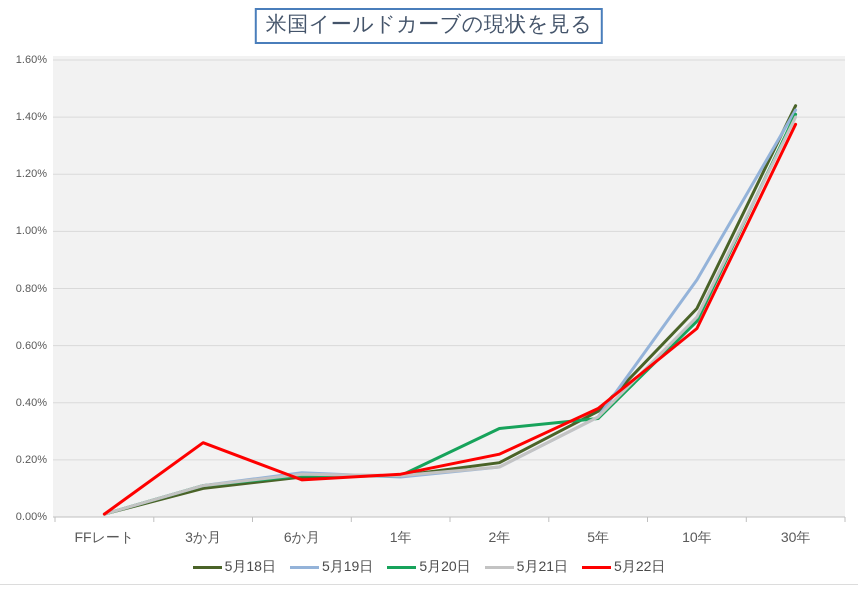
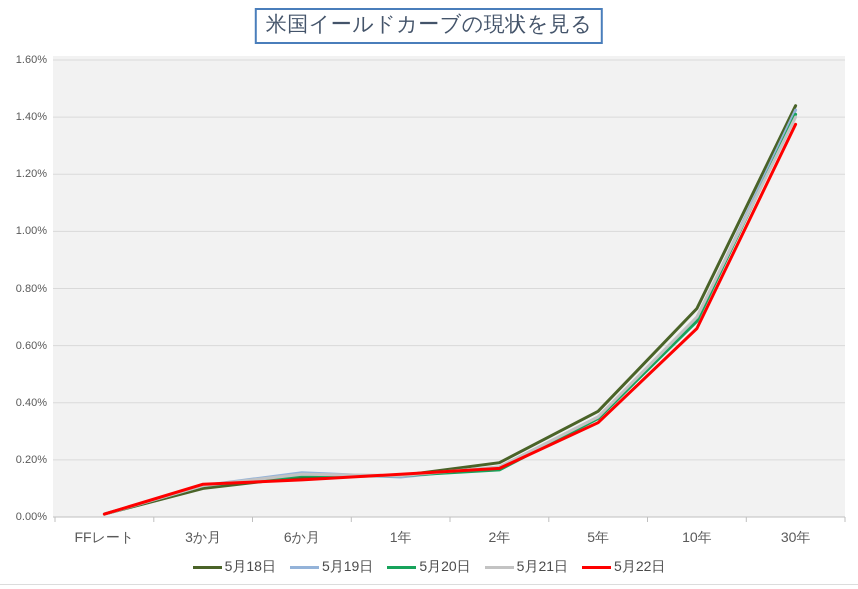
5月22日/3か月: 0.26% -> 0.12%
5月20日/2年: 0.31% -> 0.17%
5月22日/2年: 0.22% -> 0.17%
5月22日/5年: 0.38% -> 0.33%
5月19日/10年: 0.83% -> 0.69%
